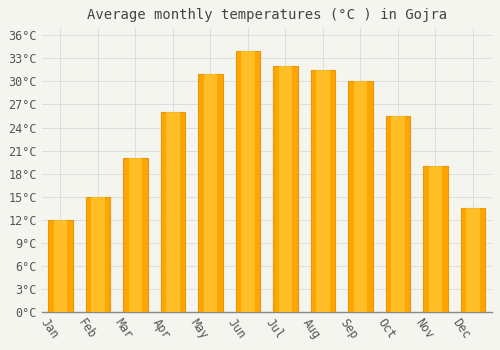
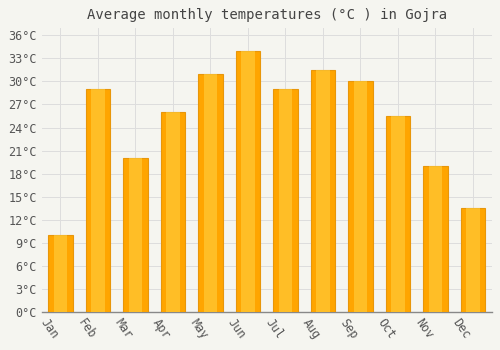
Jan: 12.0°C -> 10.0°C
Feb: 15.0°C -> 29.0°C
Jul: 32.0°C -> 29.0°C
